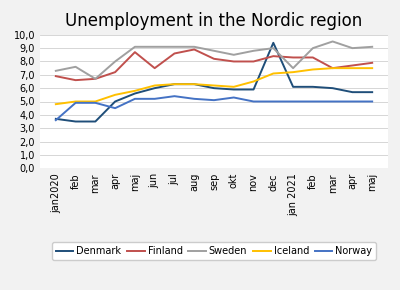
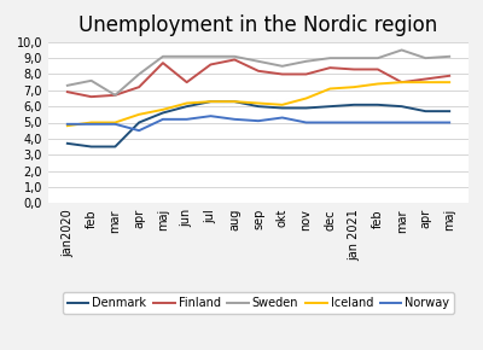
Norway/jan2020: 3,6 -> 4,9
Denmark/dec: 9,4 -> 6,0
Sweden/jan 2021: 7,5 -> 9,0
